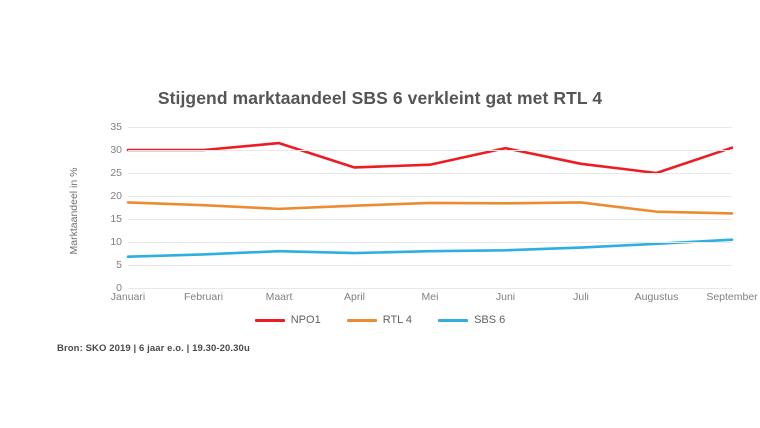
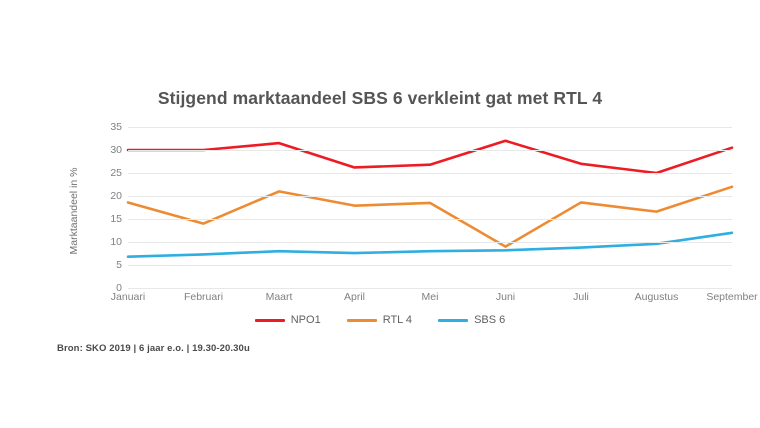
RTL 4/Februari: 18 -> 14
RTL 4/Maart: 17 -> 21
NPO1/Juni: 30 -> 32
RTL 4/Juni: 18 -> 9
RTL 4/September: 16 -> 22
SBS 6/September: 10 -> 12
